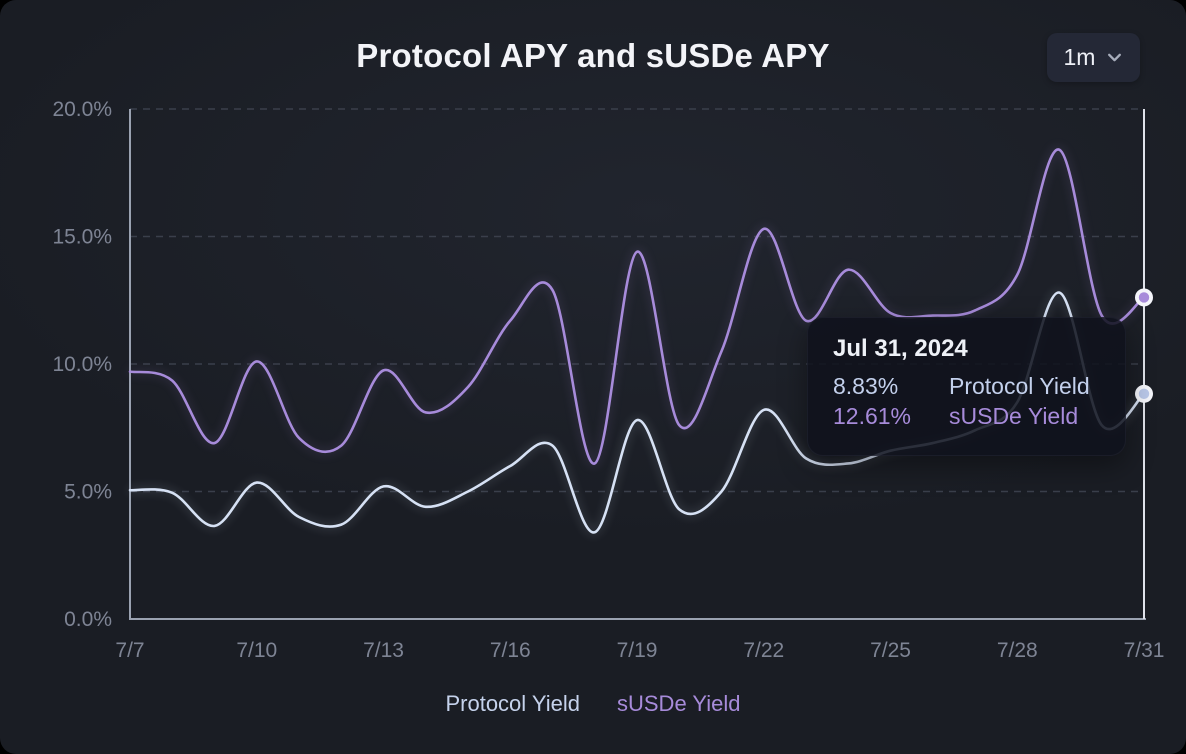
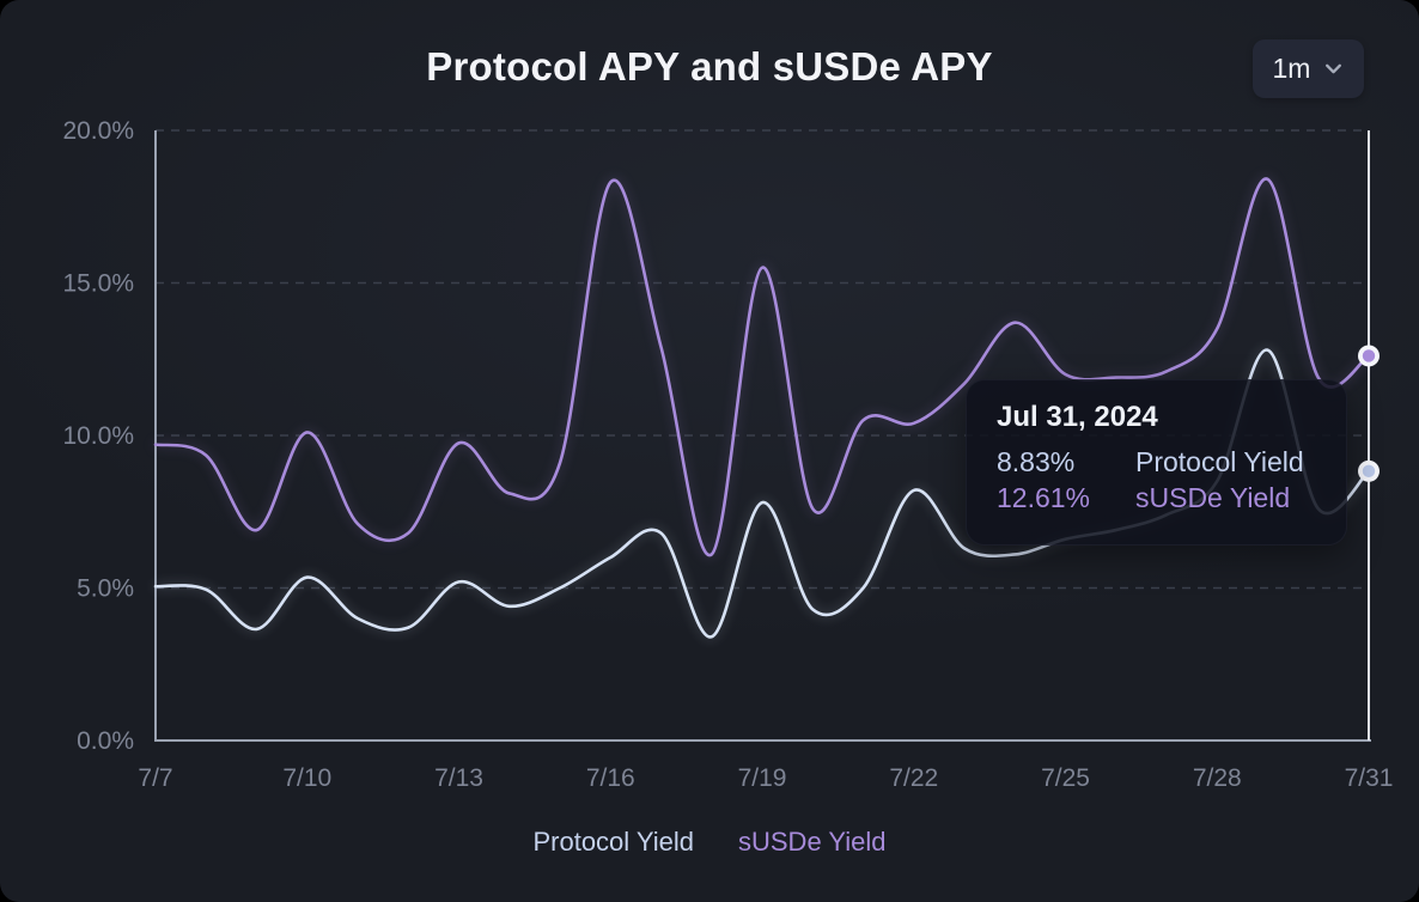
sUSDe Yield/7/16: 11.7% -> 18.3%
sUSDe Yield/7/19: 14.4% -> 15.5%
sUSDe Yield/7/22: 15.3% -> 10.4%
